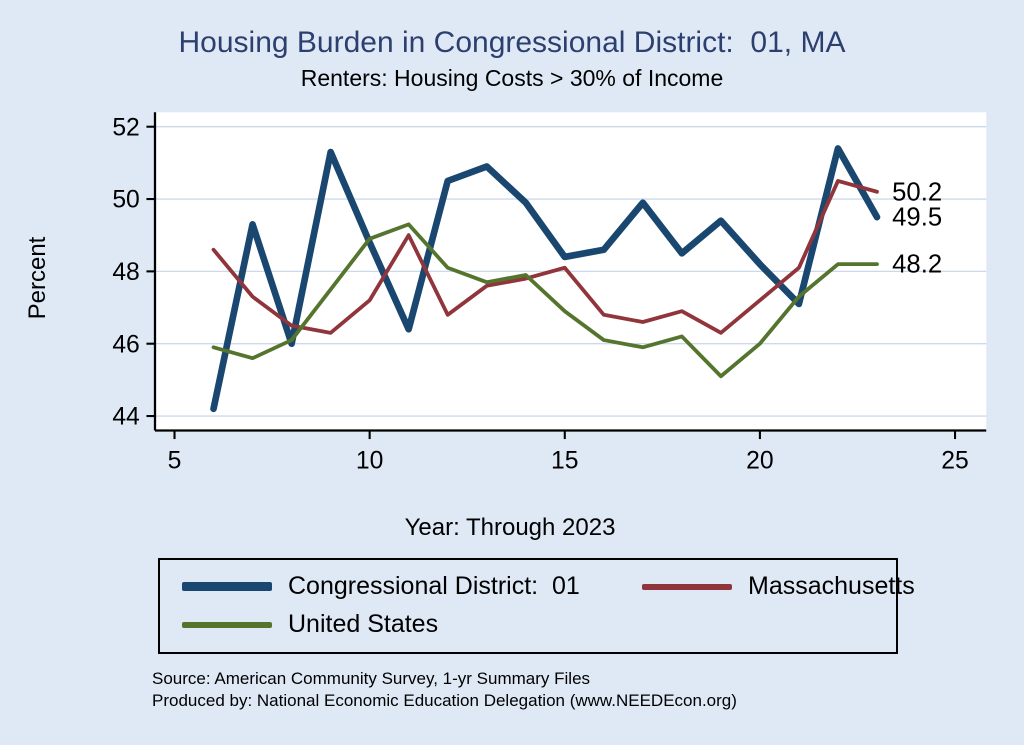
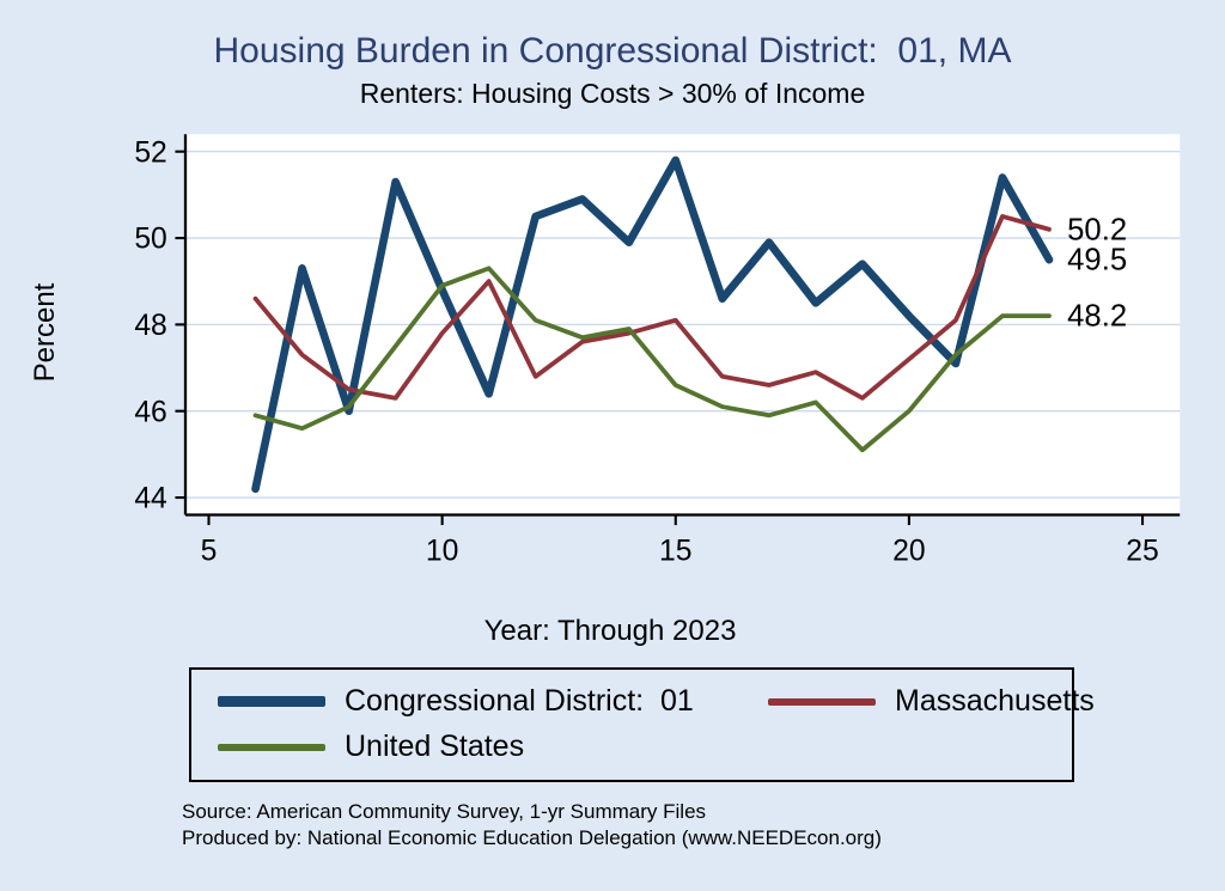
Massachusetts/10: 47.2 -> 47.8
Congressional District: 01/15: 48.4 -> 51.8
United States/15: 46.9 -> 46.6
